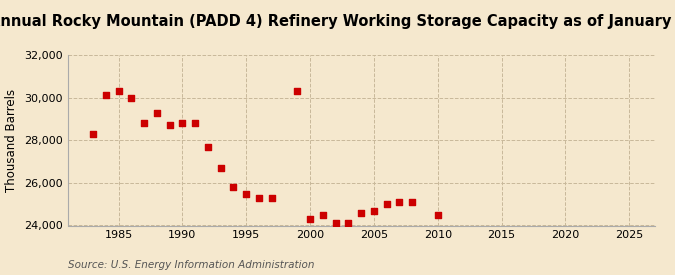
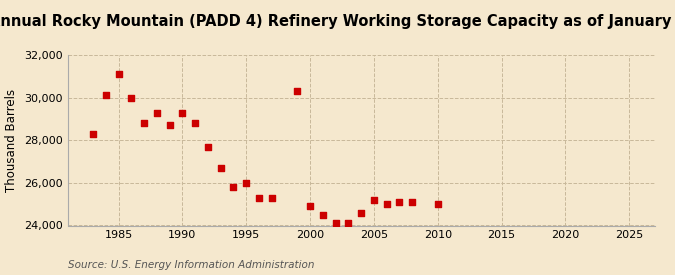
1985: 30,300 -> 31,100
1990: 28,800 -> 29,300
1995: 25,500 -> 26,000
2000: 24,300 -> 24,900
2005: 24,700 -> 25,200
2010: 24,500 -> 25,000
